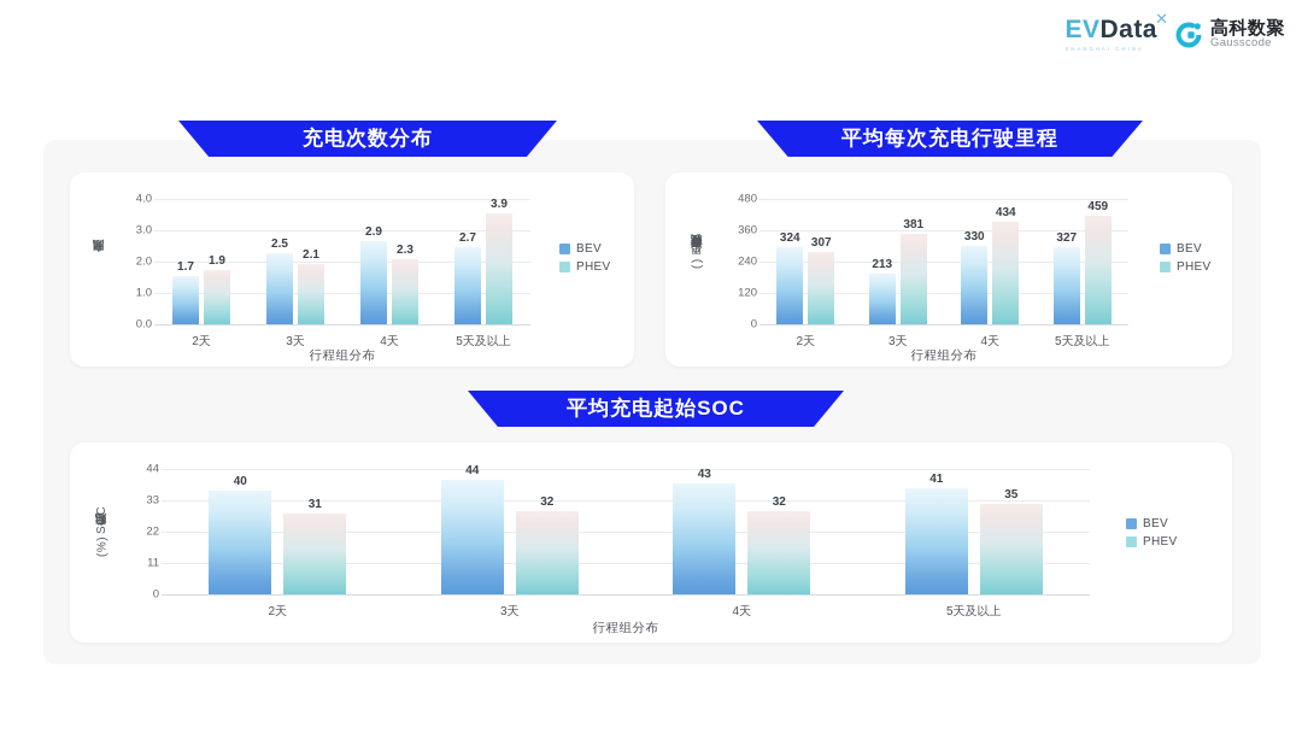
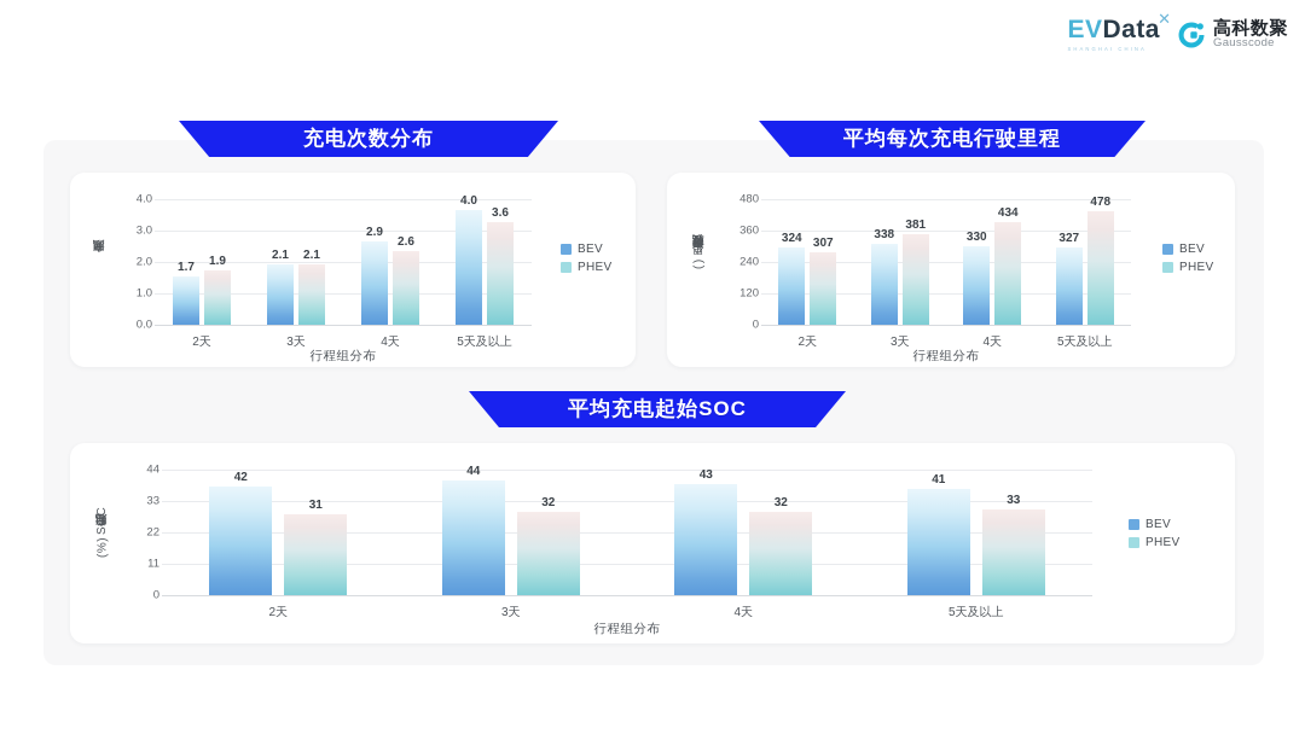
充电次数分布/BEV/3天: 2.5 -> 2.1
充电次数分布/PHEV/4天: 2.3 -> 2.6
充电次数分布/BEV/5天及以上: 2.7 -> 4.0
充电次数分布/PHEV/5天及以上: 3.9 -> 3.6
平均每次充电行驶里程/BEV/3天: 213 -> 338
平均每次充电行驶里程/PHEV/5天及以上: 459 -> 478
平均充电起始SOC/BEV/2天: 40 -> 42
平均充电起始SOC/PHEV/5天及以上: 35 -> 33
